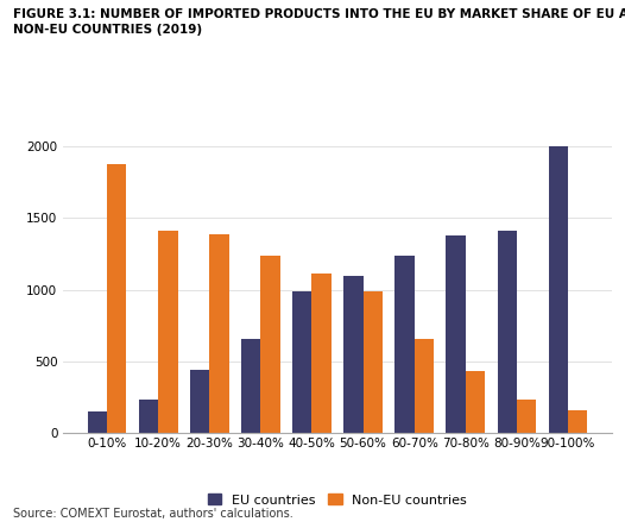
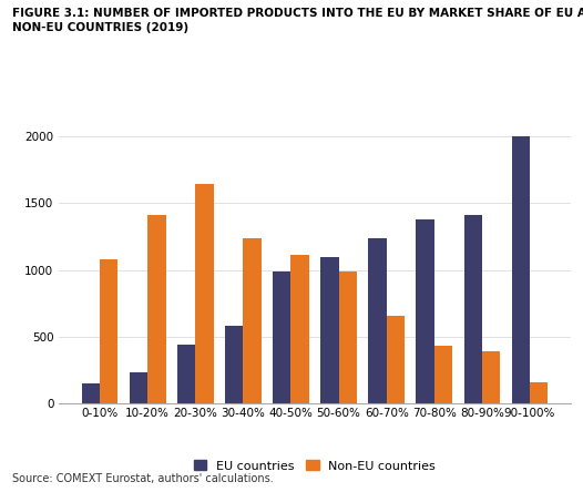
Non-EU countries/0-10%: 1880 -> 1080
Non-EU countries/20-30%: 1390 -> 1640
EU countries/30-40%: 660 -> 580
Non-EU countries/80-90%: 230 -> 390
